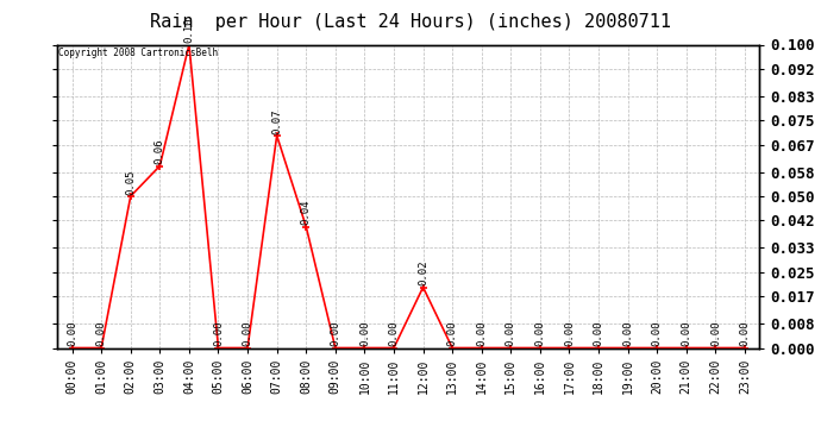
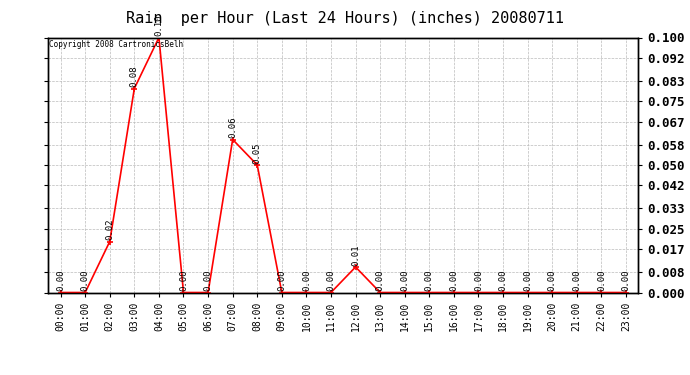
02:00: 0.05 -> 0.02
03:00: 0.06 -> 0.08
07:00: 0.07 -> 0.06
08:00: 0.04 -> 0.05
12:00: 0.02 -> 0.01
